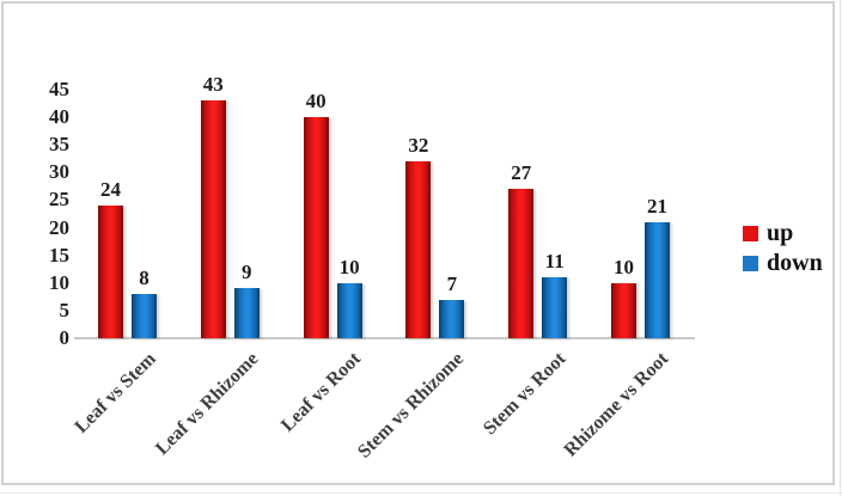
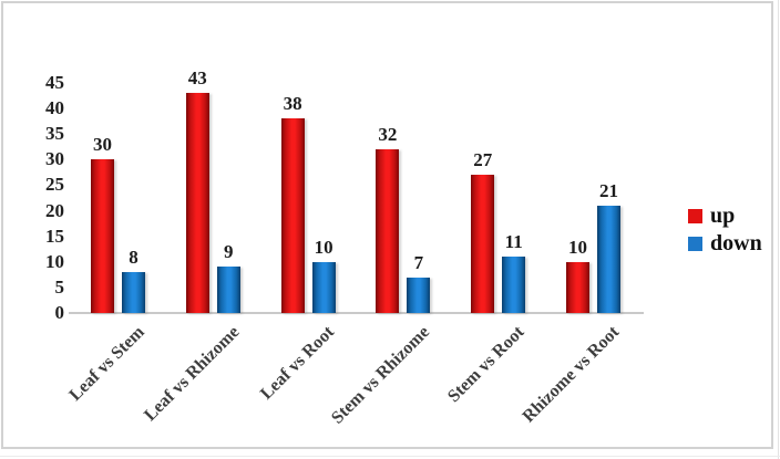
up/Leaf vs Stem: 24 -> 30
up/Leaf vs Root: 40 -> 38
